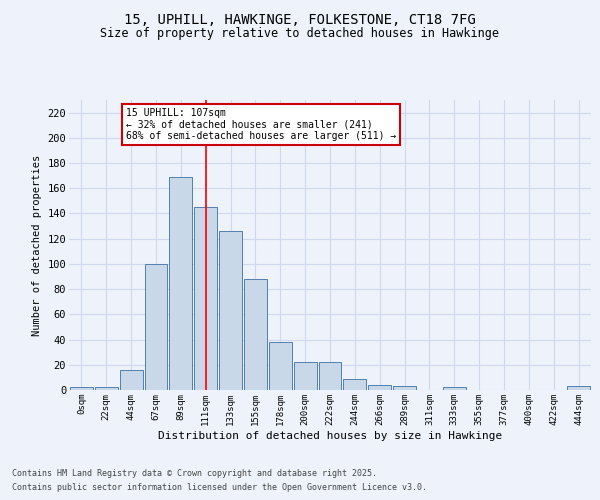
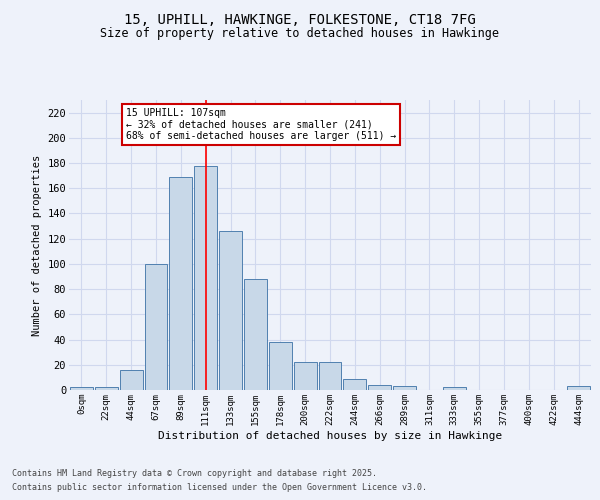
111sqm: 145 -> 178
